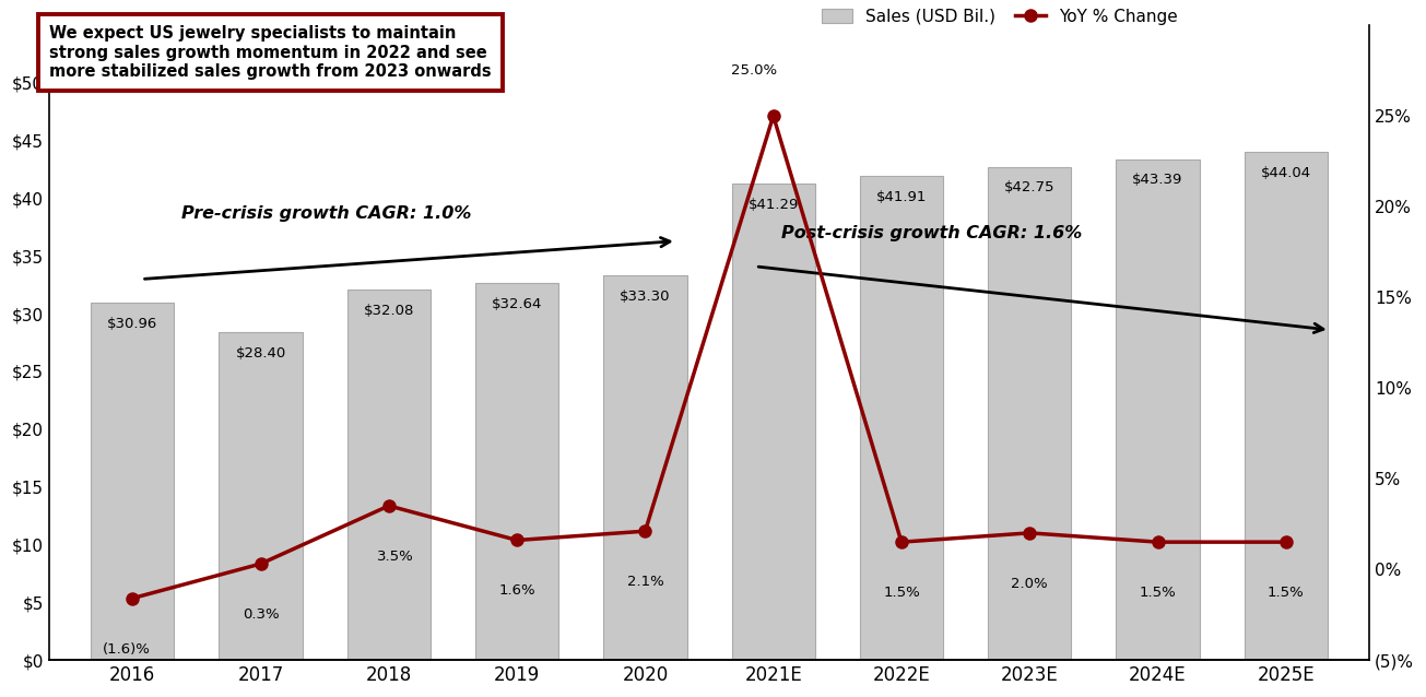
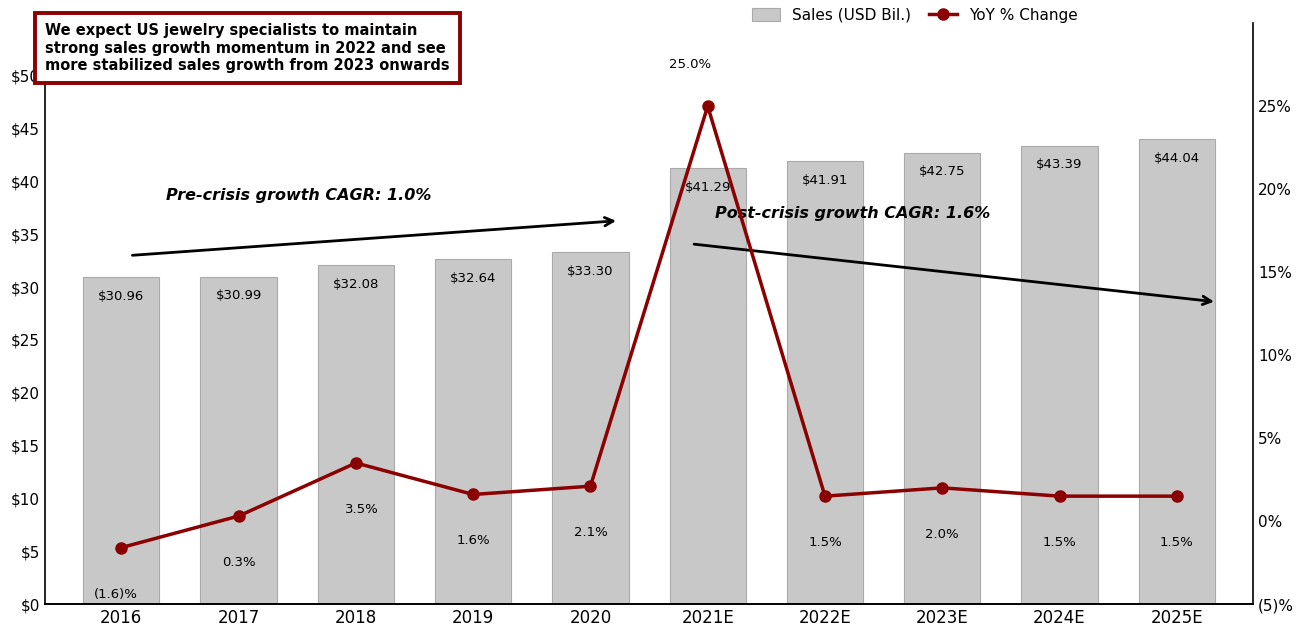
Sales (USD Bil.)/2017: $28.40 -> $30.99
